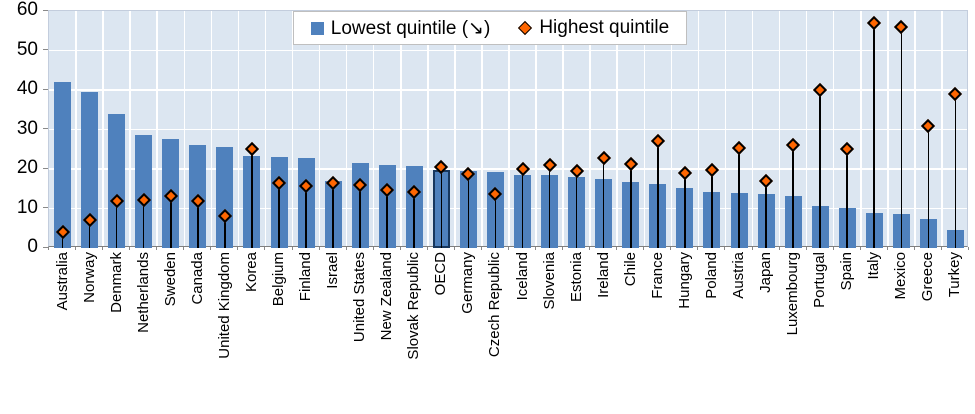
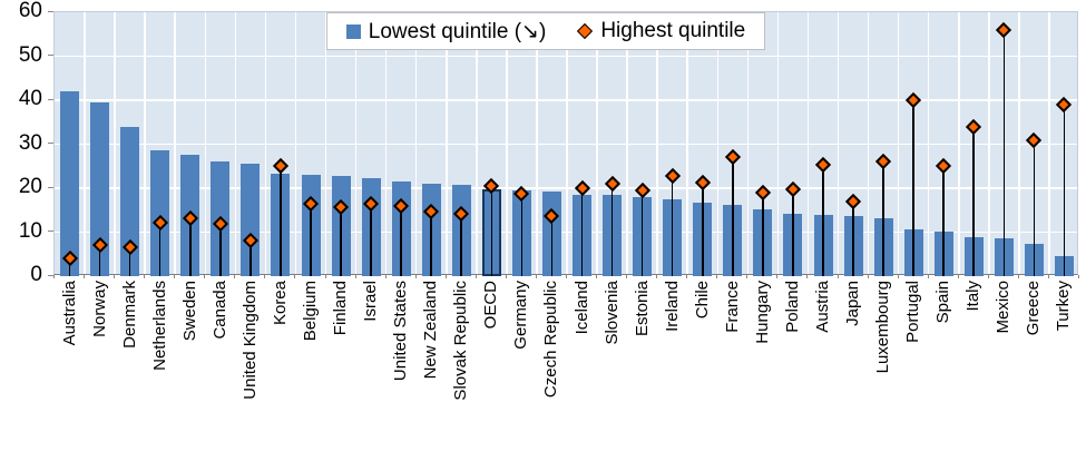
Highest quintile/Denmark: 12 -> 7
Lowest quintile (↘)/Israel: 17 -> 22
Highest quintile/Italy: 57 -> 34
